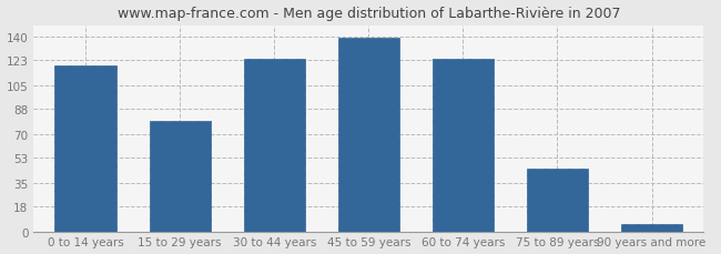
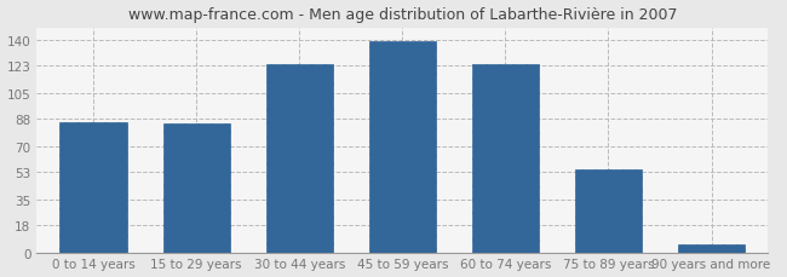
0 to 14 years: 119 -> 86
15 to 29 years: 79 -> 85
75 to 89 years: 45 -> 55
